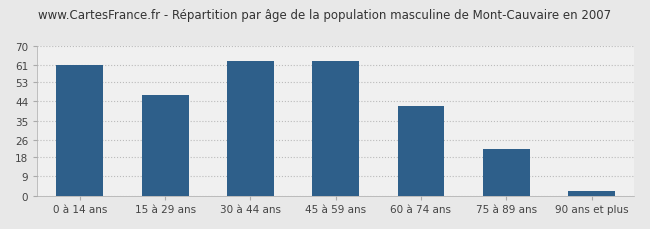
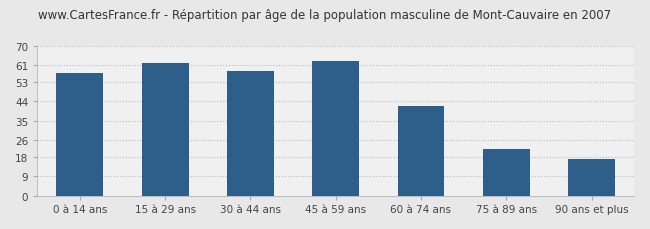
0 à 14 ans: 61 -> 57
15 à 29 ans: 47 -> 62
30 à 44 ans: 63 -> 58
90 ans et plus: 2 -> 17
